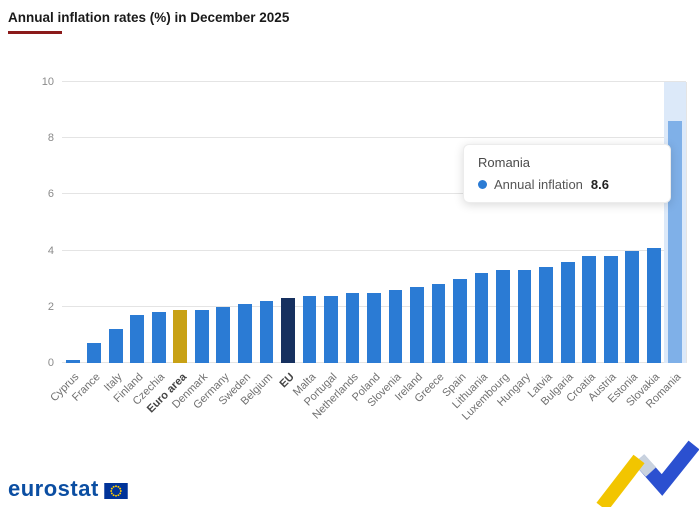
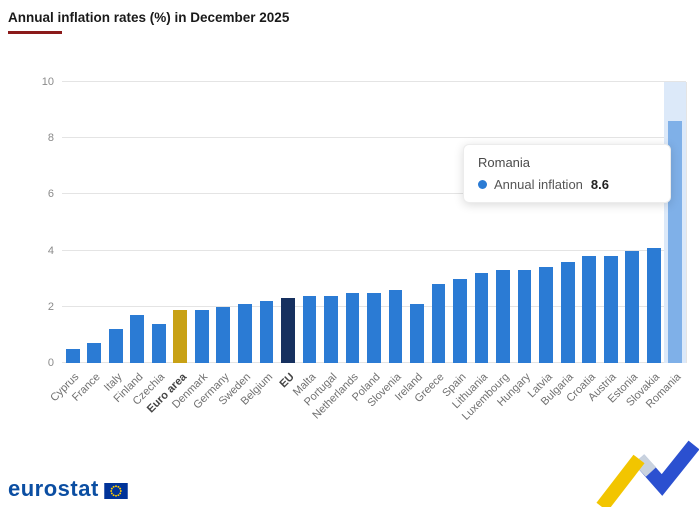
Cyprus: 0.1 -> 0.5
Czechia: 1.8 -> 1.4
Ireland: 2.7 -> 2.1
